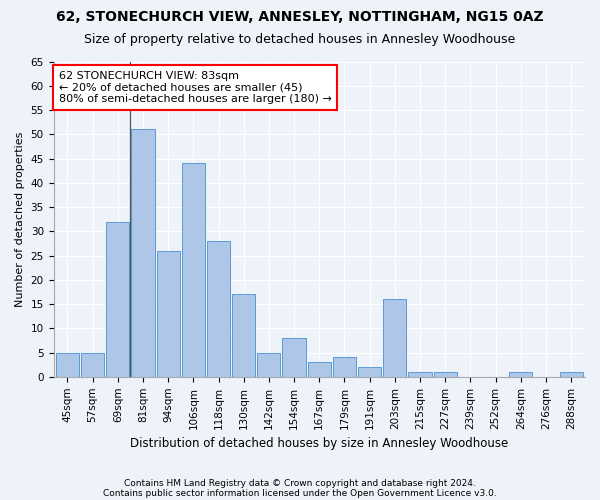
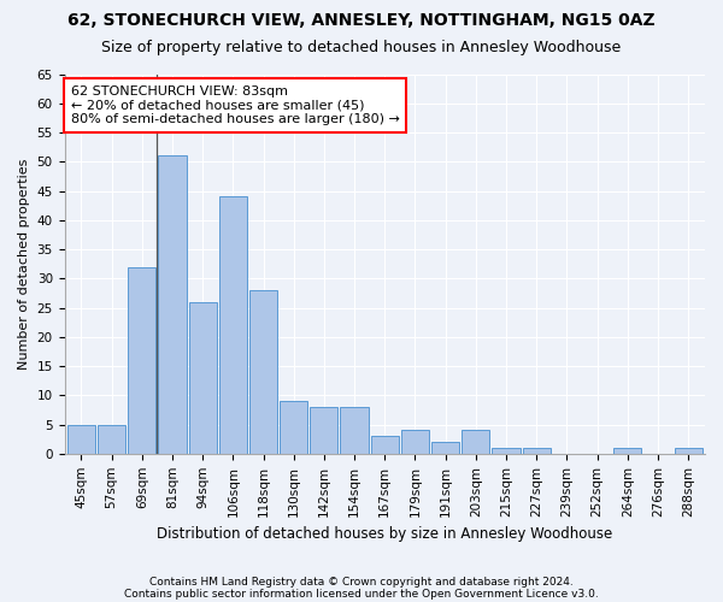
130sqm: 17 -> 9
142sqm: 5 -> 8
203sqm: 16 -> 4
